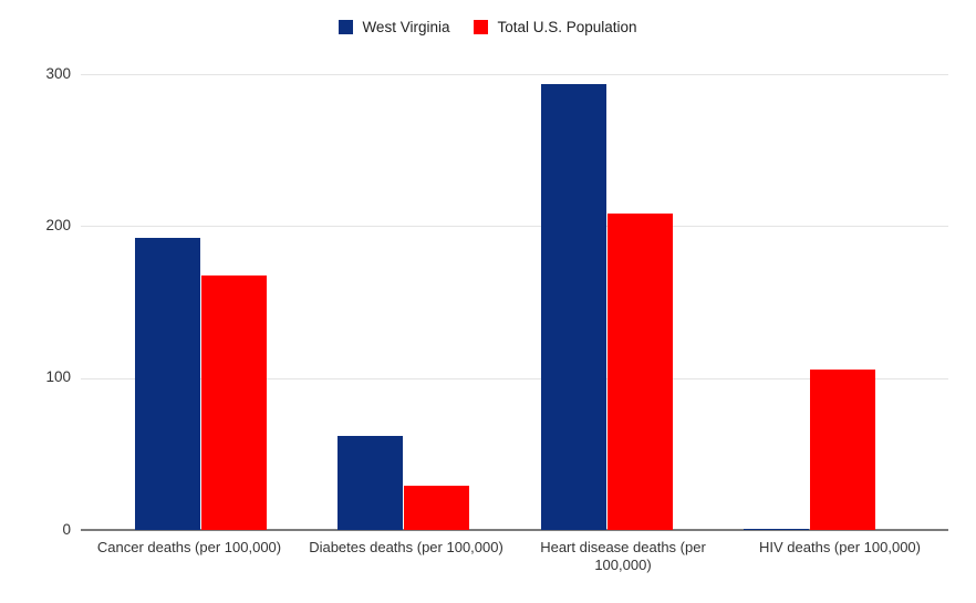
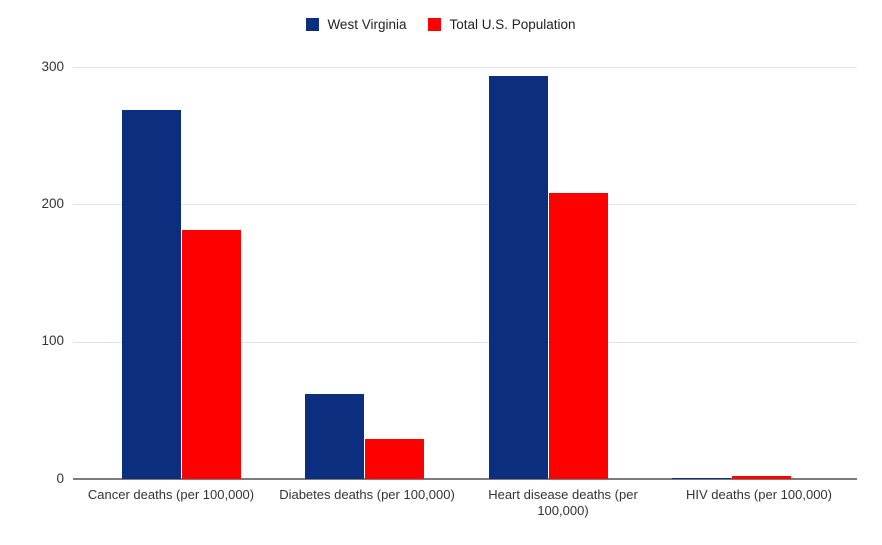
West Virginia/Cancer deaths (per 100,000): 193 -> 269
Total U.S. Population/Cancer deaths (per 100,000): 168 -> 182
Total U.S. Population/HIV deaths (per 100,000): 106 -> 2
